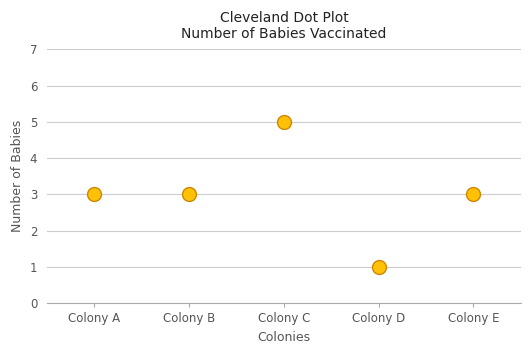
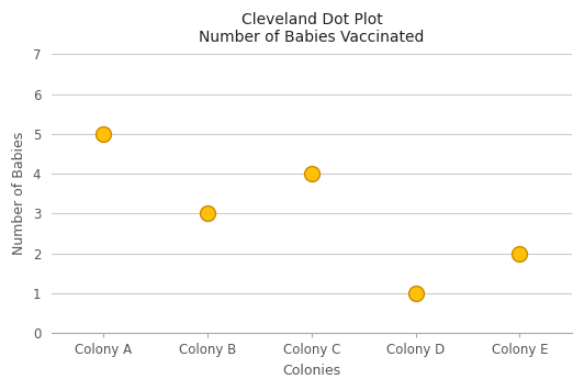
Colony A: 3 -> 5
Colony C: 5 -> 4
Colony E: 3 -> 2
